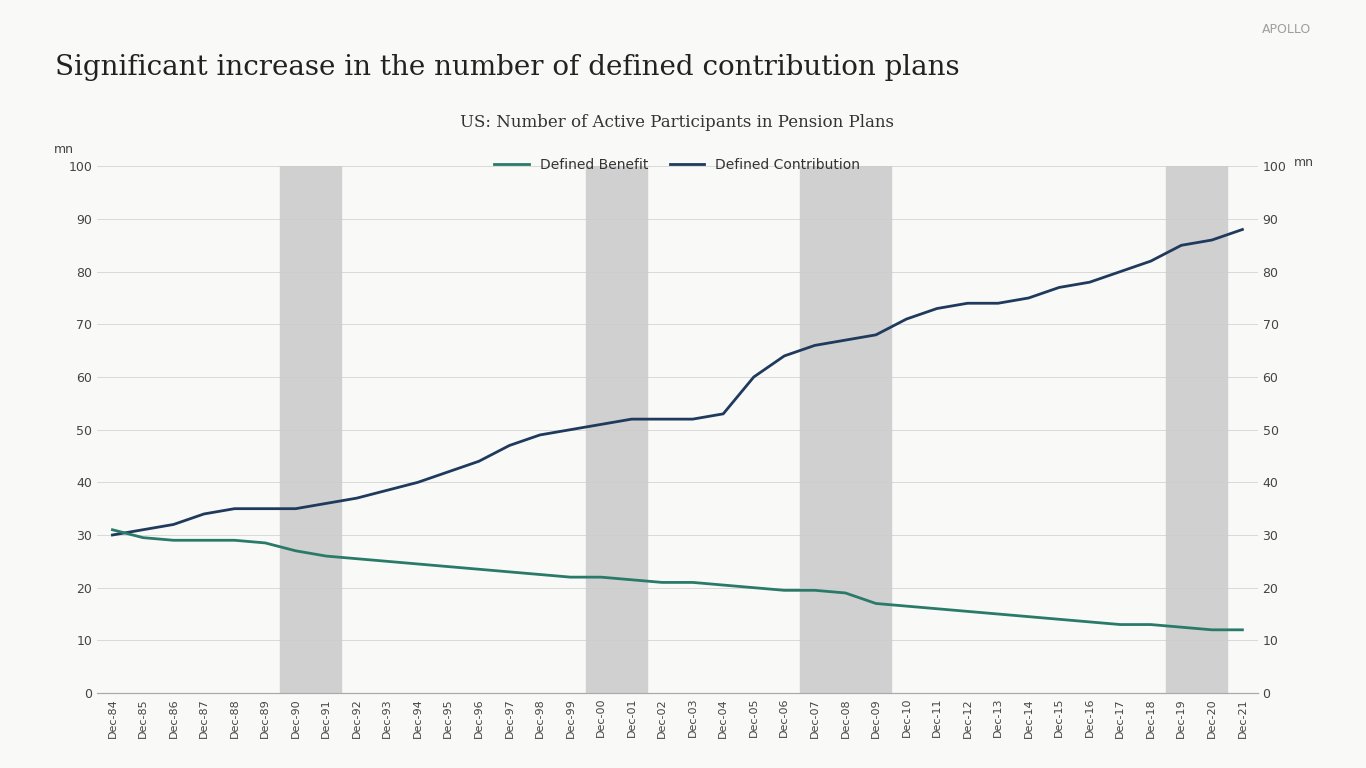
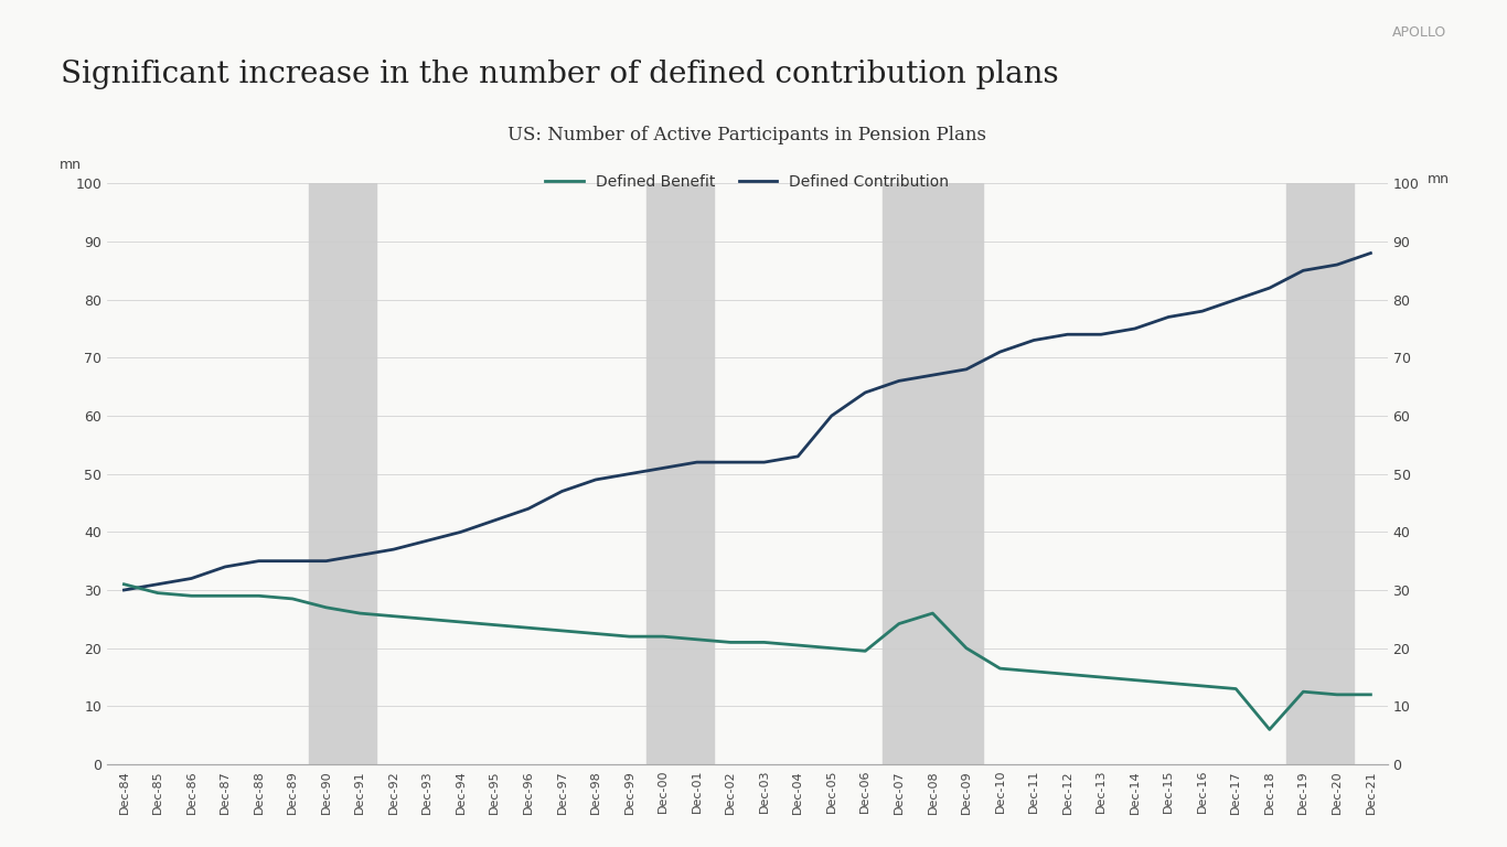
Defined Benefit/Dec-07: 19.5 -> 24.2
Defined Benefit/Dec-08: 19.0 -> 26.0
Defined Benefit/Dec-09: 17.0 -> 20.0
Defined Benefit/Dec-18: 13.0 -> 6.0
